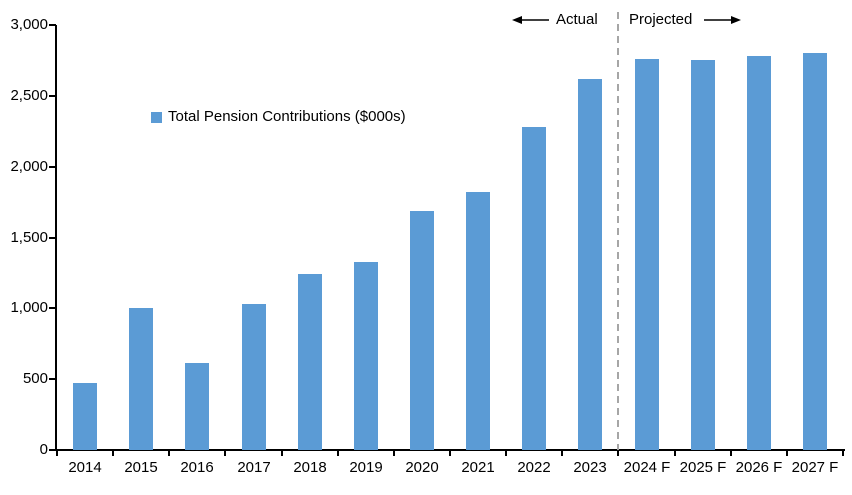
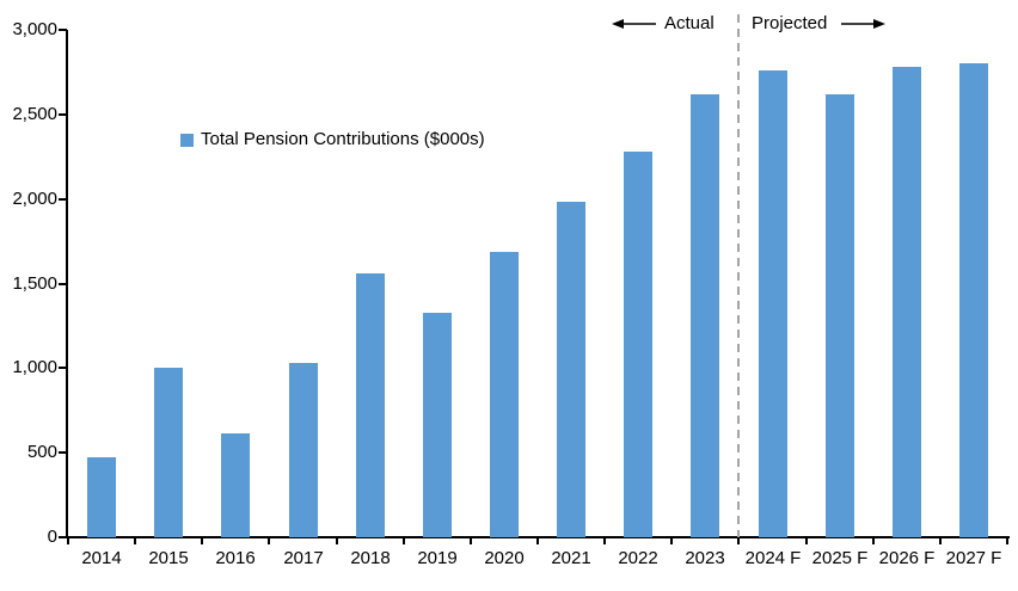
2018: 1240 -> 1560
2021: 1820 -> 1980
2025 F: 2750 -> 2620
